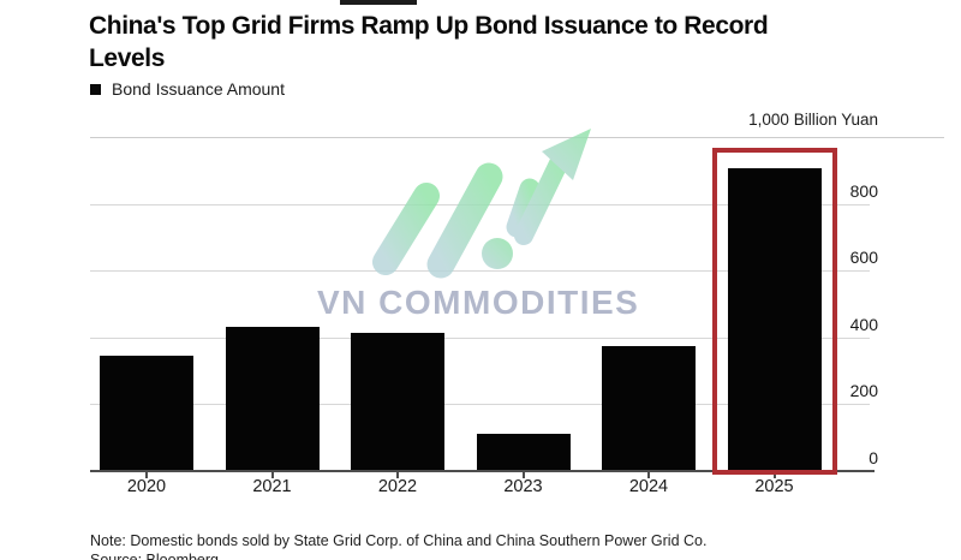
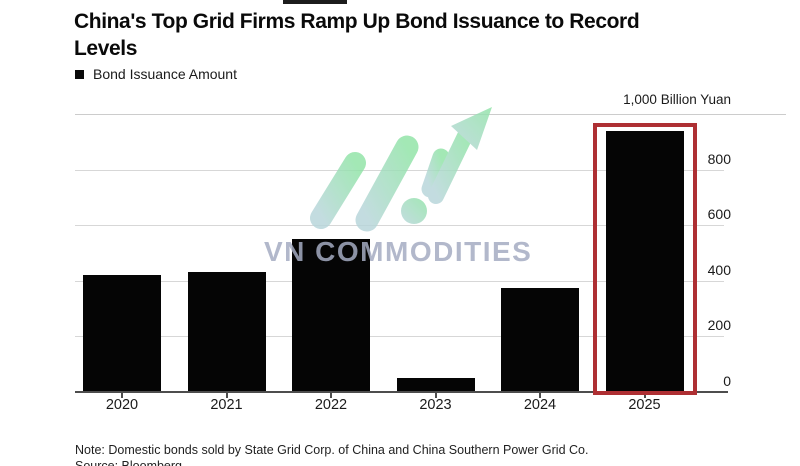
2020: 340 -> 420
2022: 420 -> 550
2023: 110 -> 50
2025: 900 -> 940
